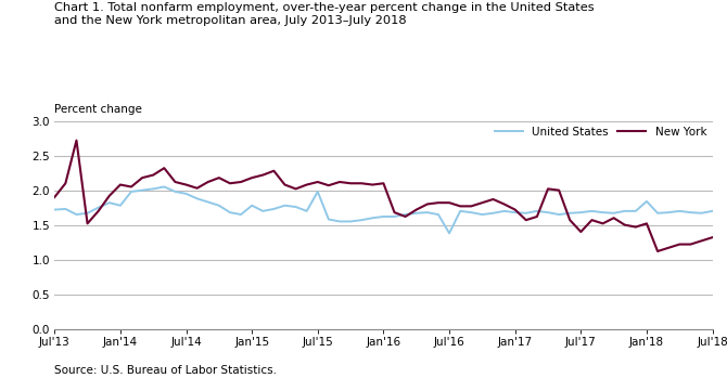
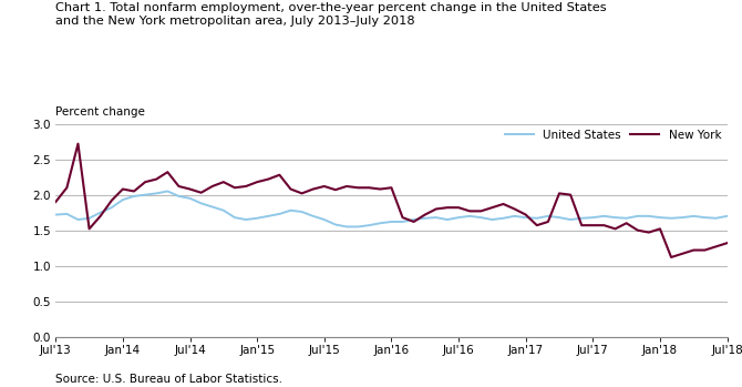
United States/Jan'14: 1.78 -> 1.93
United States/Jan'15: 1.78 -> 1.67
United States/Jul'15: 1.98 -> 1.65
United States/Jul'16: 1.38 -> 1.68
New York/Jul'17: 1.40 -> 1.57
United States/Jan'18: 1.84 -> 1.68
